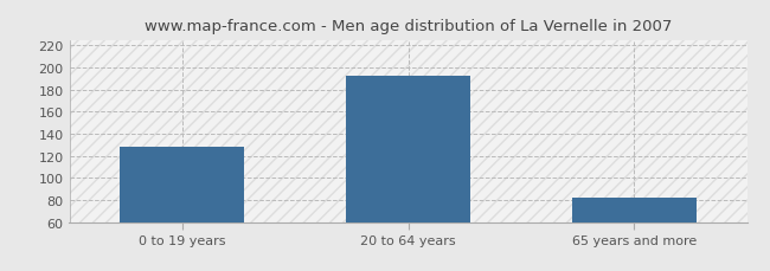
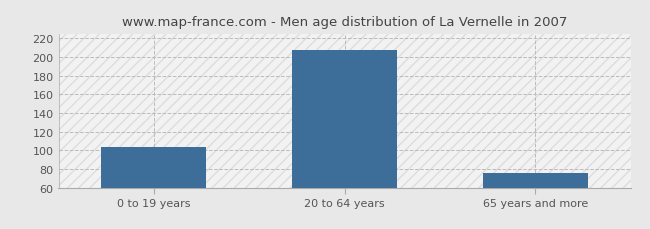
0 to 19 years: 128 -> 103
20 to 64 years: 192 -> 207
65 years and more: 82 -> 76
